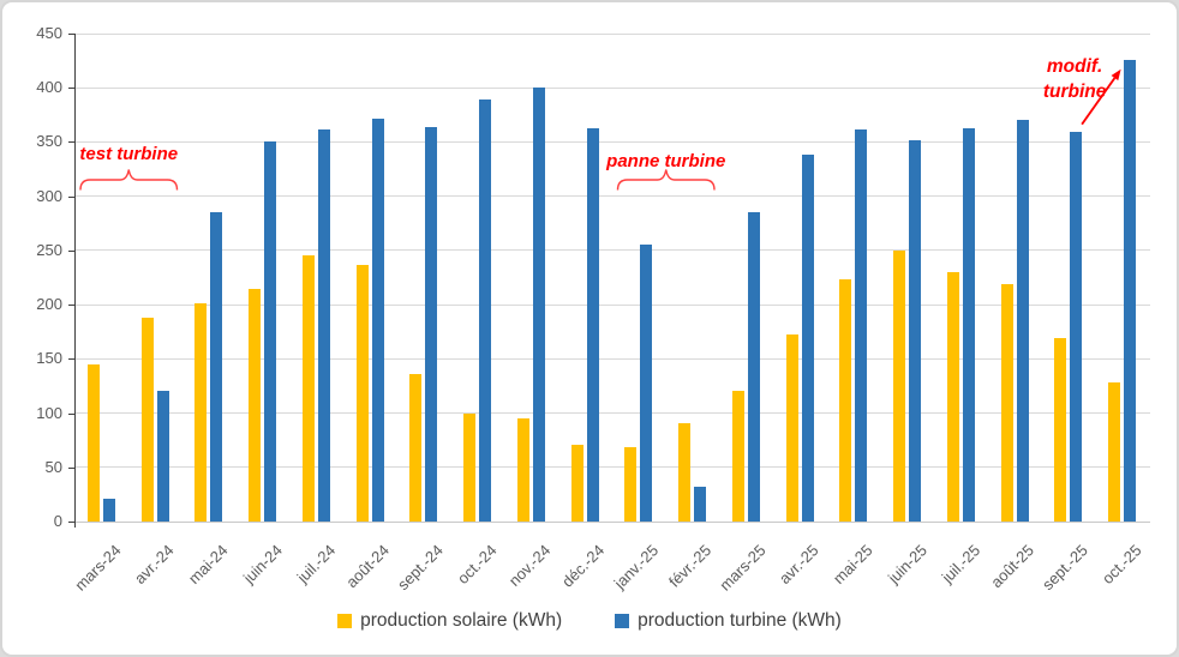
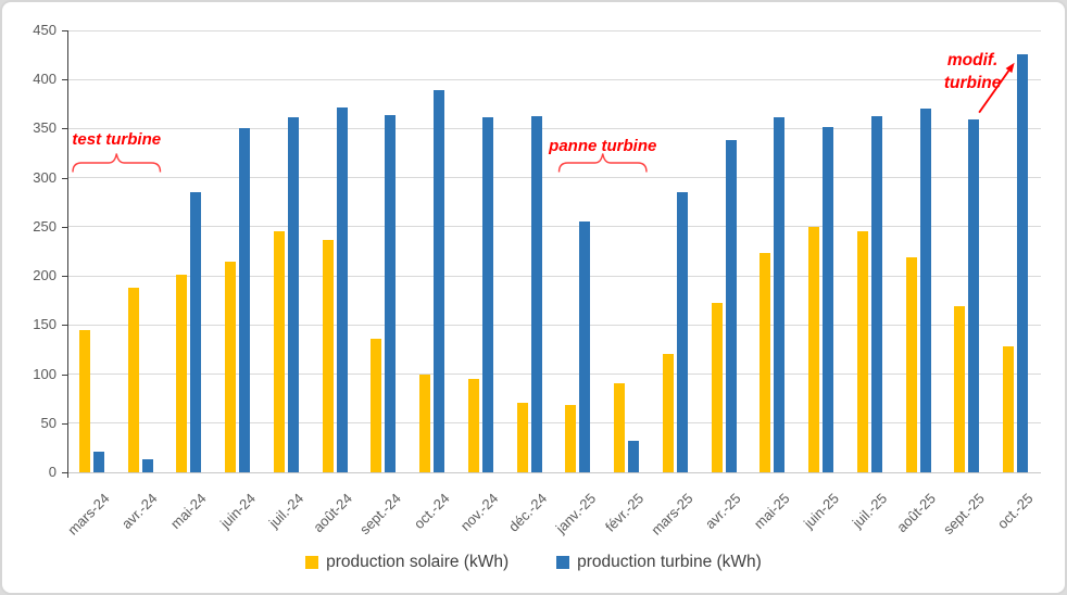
production turbine (kWh)/avr.-24: 120 -> 10
production turbine (kWh)/nov.-24: 400 -> 360
production solaire (kWh)/juil.-25: 230 -> 250
